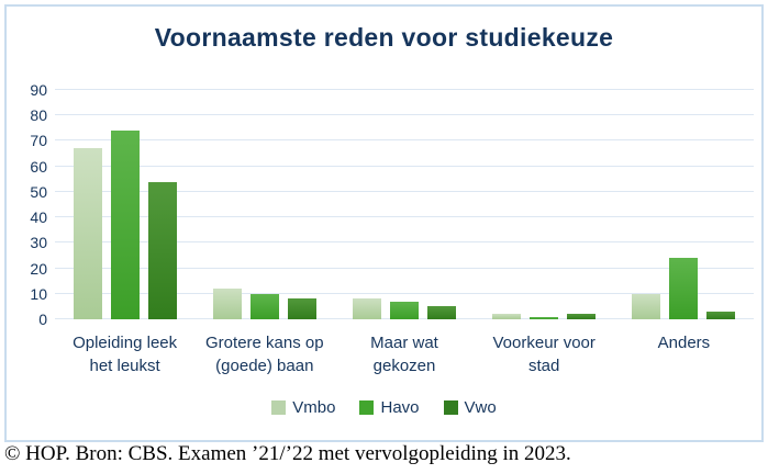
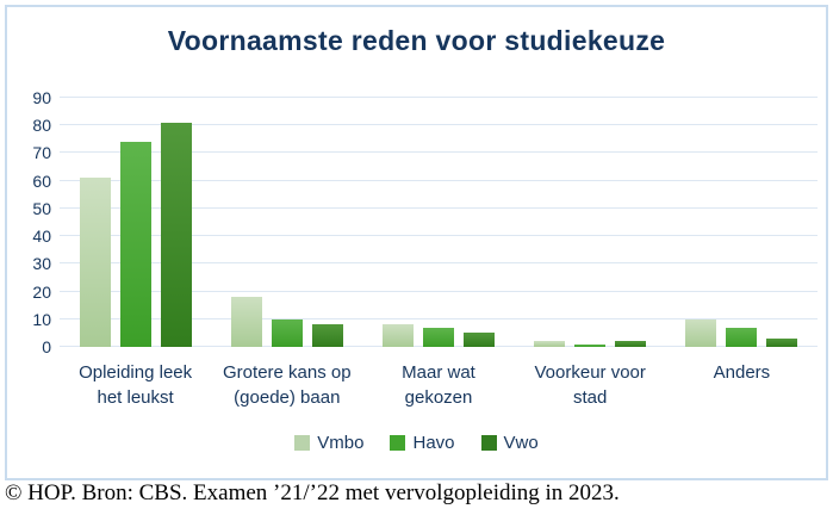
Vmbo/Opleiding leek het leukst: 67 -> 61
Vwo/Opleiding leek het leukst: 54 -> 81
Vmbo/Grotere kans op (goede) baan: 12 -> 18
Havo/Anders: 24 -> 7
